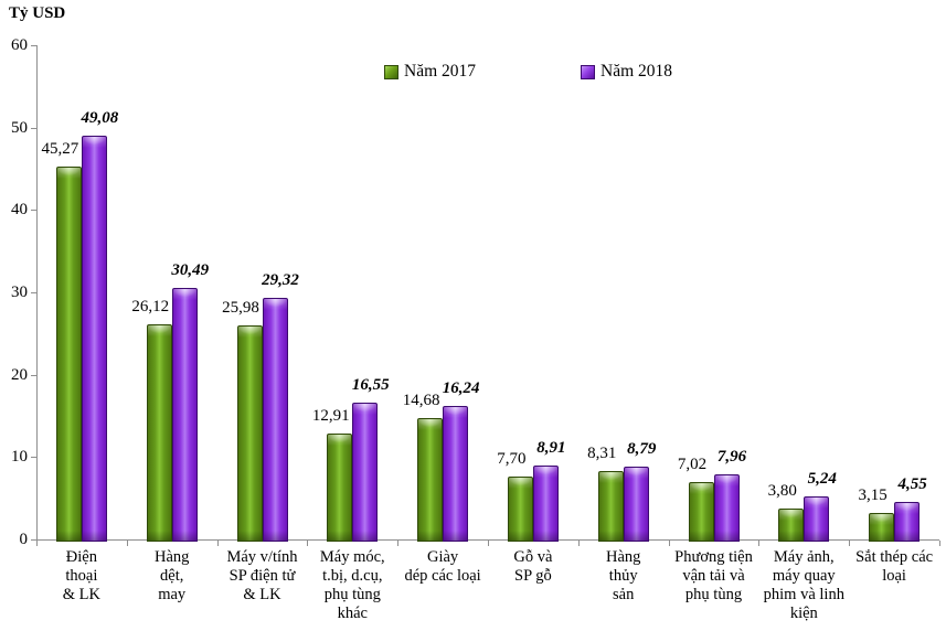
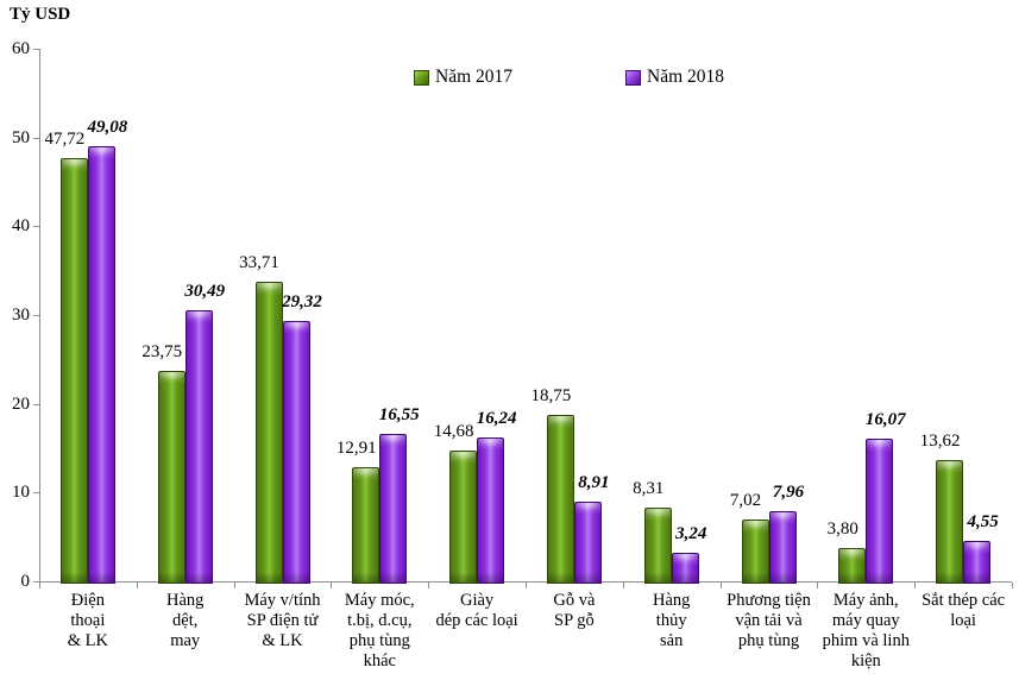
Năm 2017/Điện thoại & LK: 45,27 -> 47,72
Năm 2017/Hàng dệt, may: 26,12 -> 23,75
Năm 2017/Máy v/tính SP điện tử & LK: 25,98 -> 33,71
Năm 2017/Gỗ và SP gỗ: 7,70 -> 18,75
Năm 2018/Hàng thủy sản: 8,79 -> 3,24
Năm 2018/Máy ảnh, máy quay phim và linh kiện: 5,24 -> 16,07
Năm 2017/Sắt thép các loại: 3,15 -> 13,62
